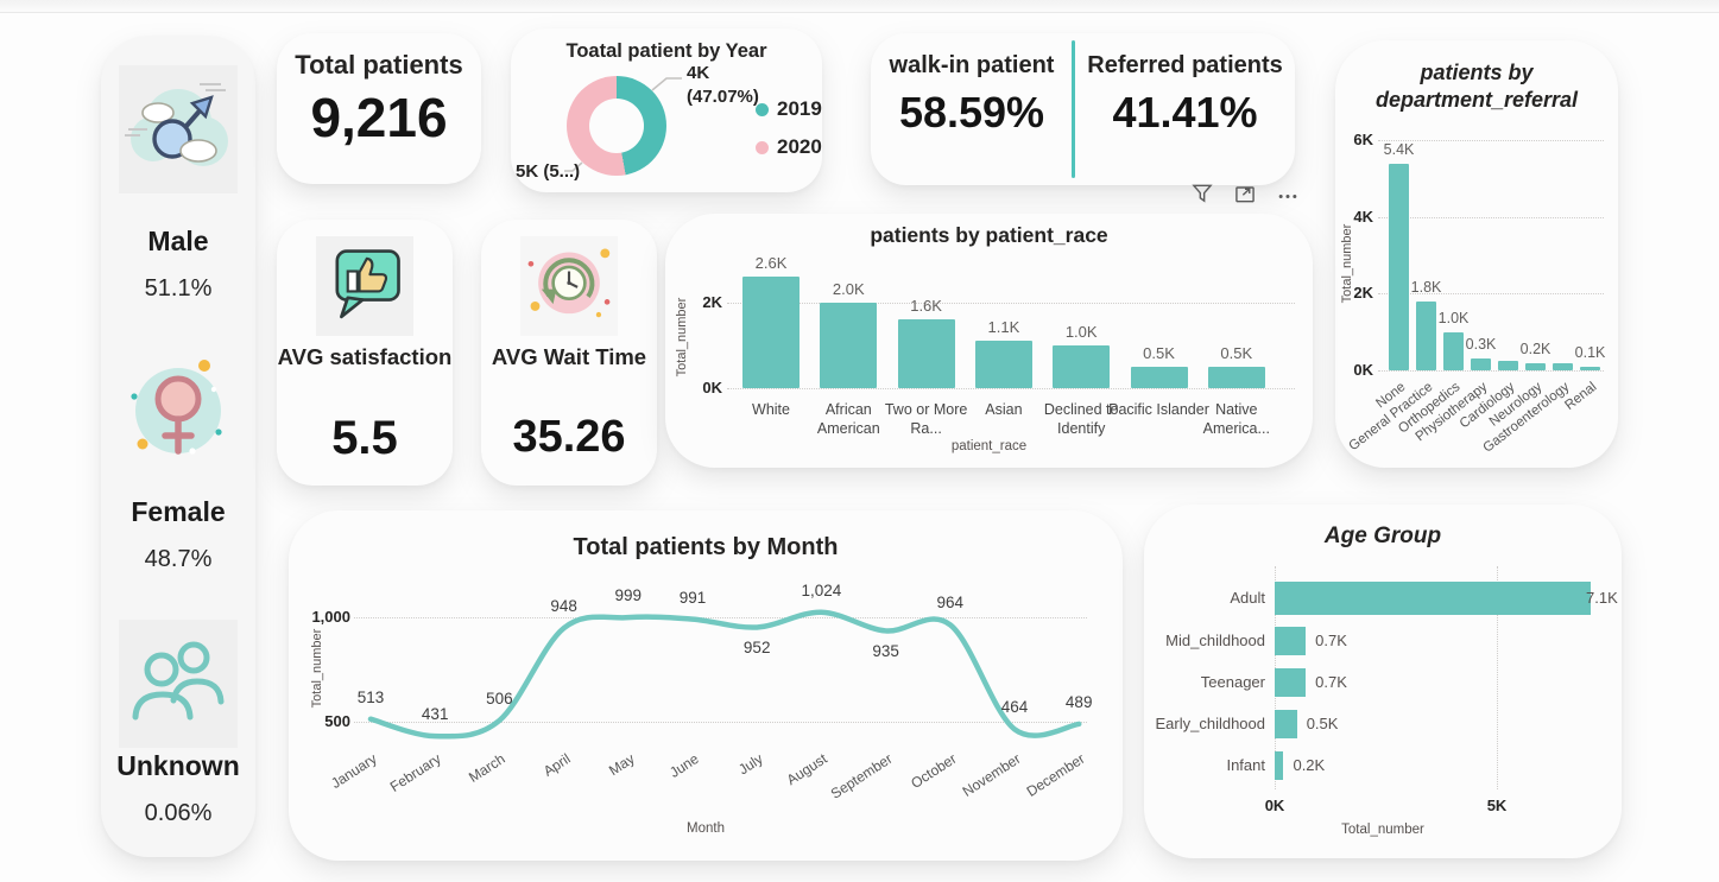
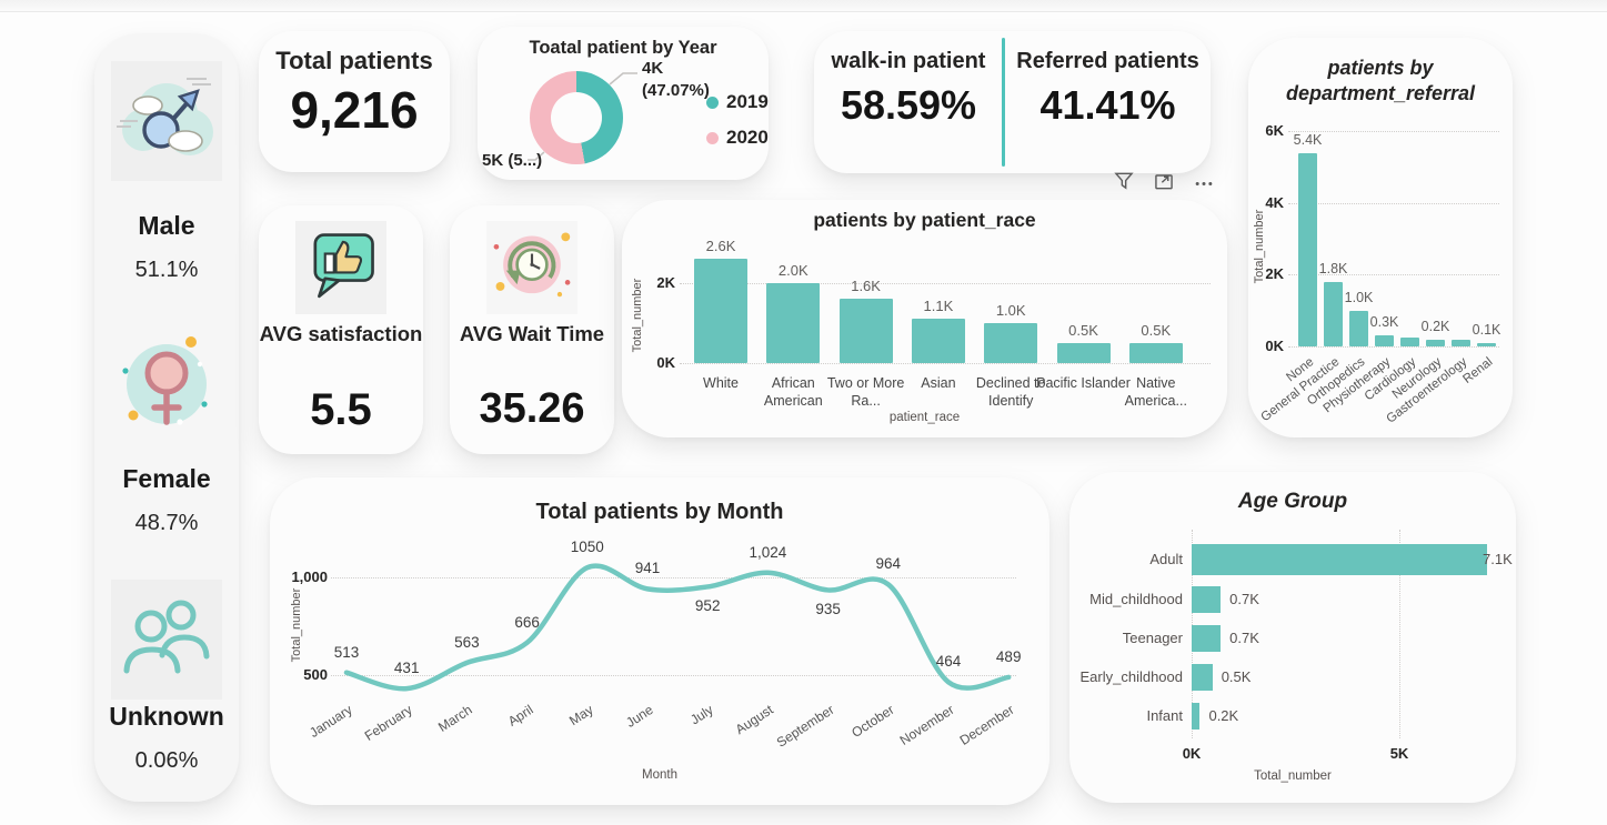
Total patients by Month/March: 506 -> 563
Total patients by Month/April: 948 -> 666
Total patients by Month/May: 999 -> 1050
Total patients by Month/June: 991 -> 941
